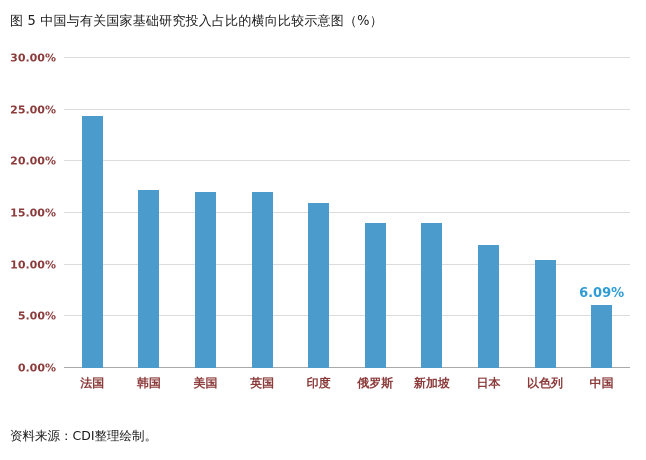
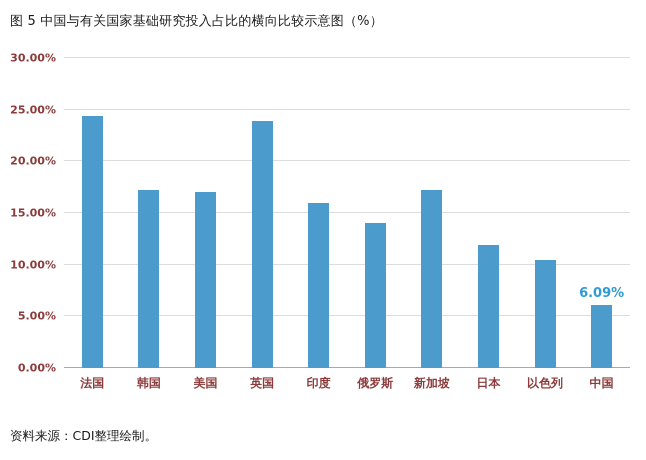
英国: 17.0% -> 23.9%
新加坡: 14.0% -> 17.2%
